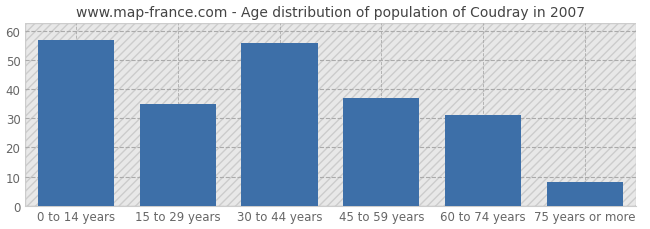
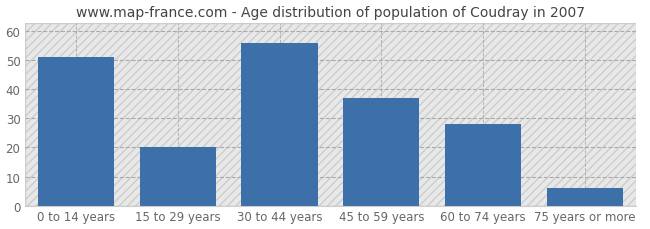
0 to 14 years: 57 -> 51
15 to 29 years: 35 -> 20
60 to 74 years: 31 -> 28
75 years or more: 8 -> 6
